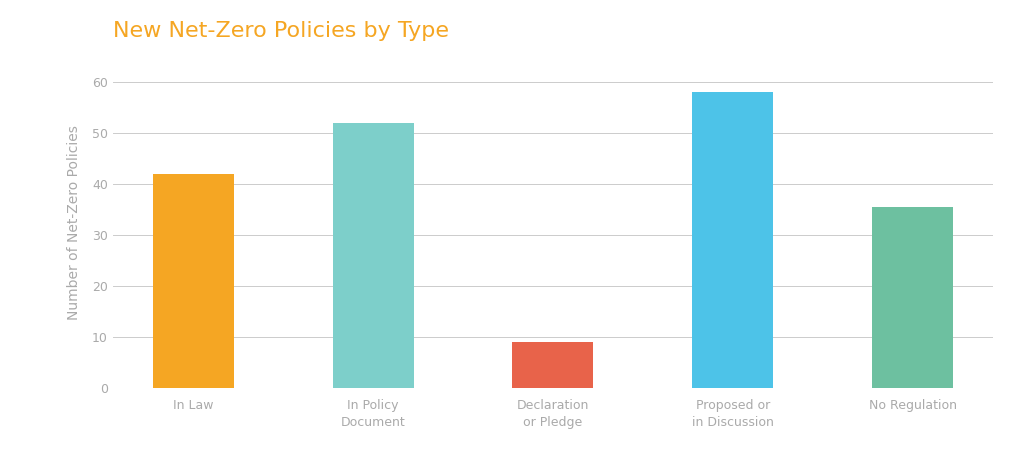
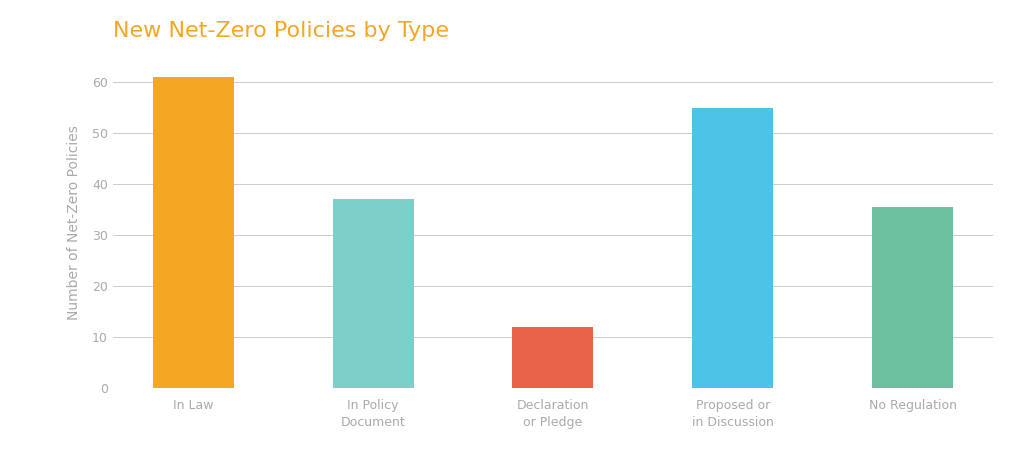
In Law: 42.0 -> 61.0
In Policy Document: 52.0 -> 37.0
Declaration or Pledge: 9.0 -> 12.0
Proposed or in Discussion: 58.0 -> 55.0
